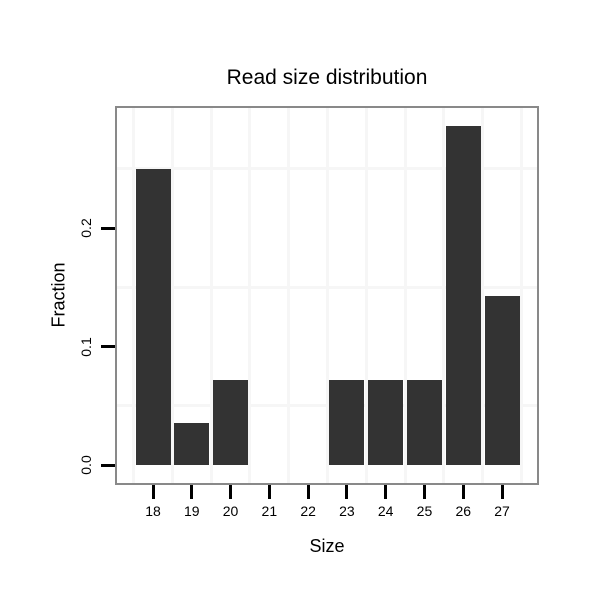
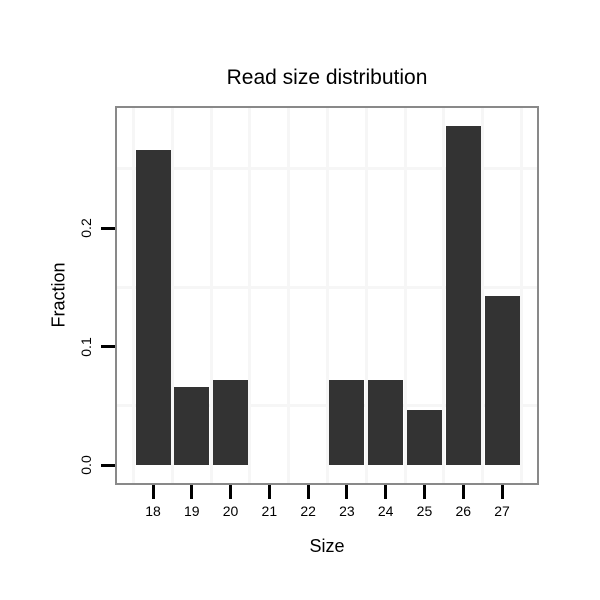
18: 0.250 -> 0.266
19: 0.036 -> 0.066
25: 0.071 -> 0.046
